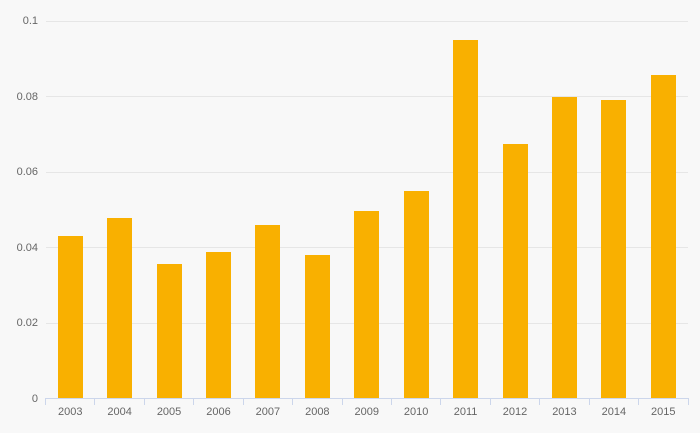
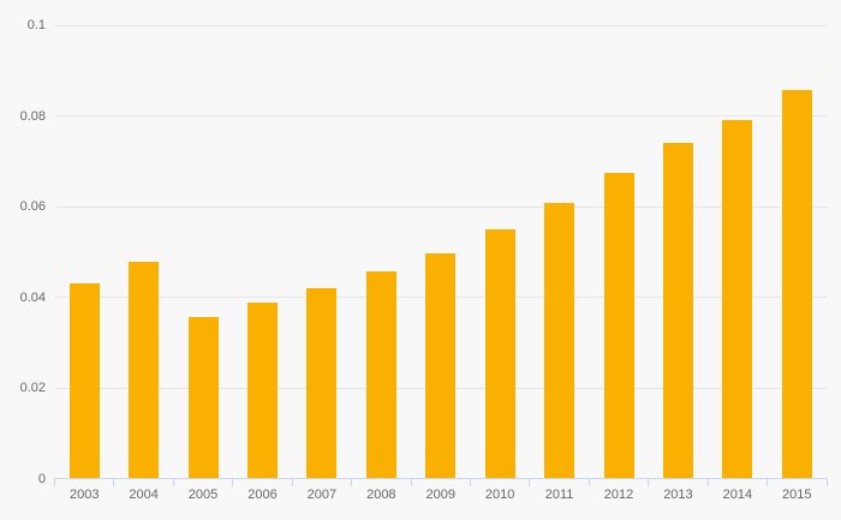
2007: 0.046 -> 0.042
2008: 0.038 -> 0.046
2011: 0.095 -> 0.061
2013: 0.080 -> 0.074
